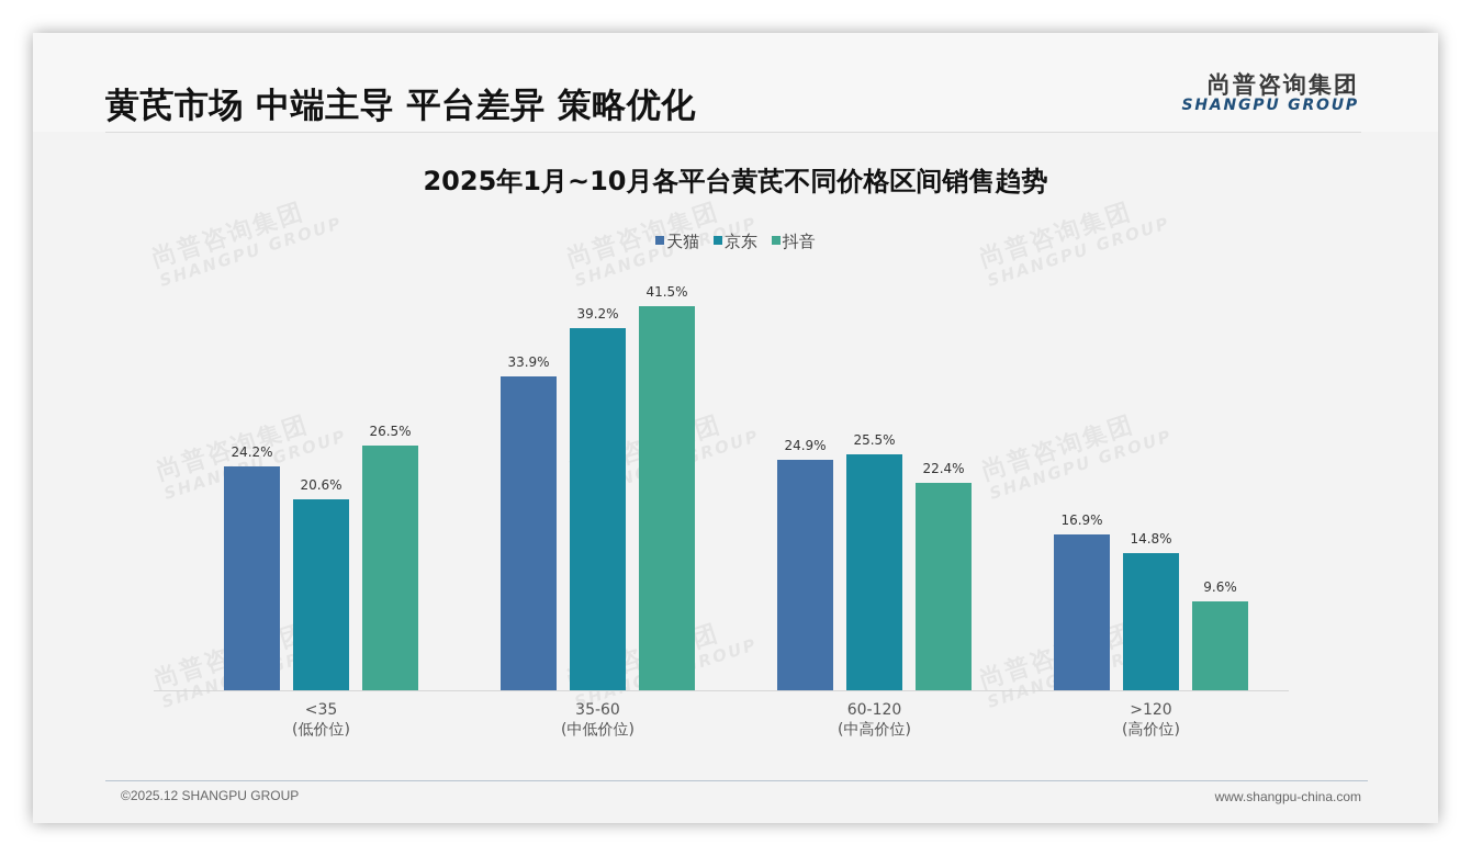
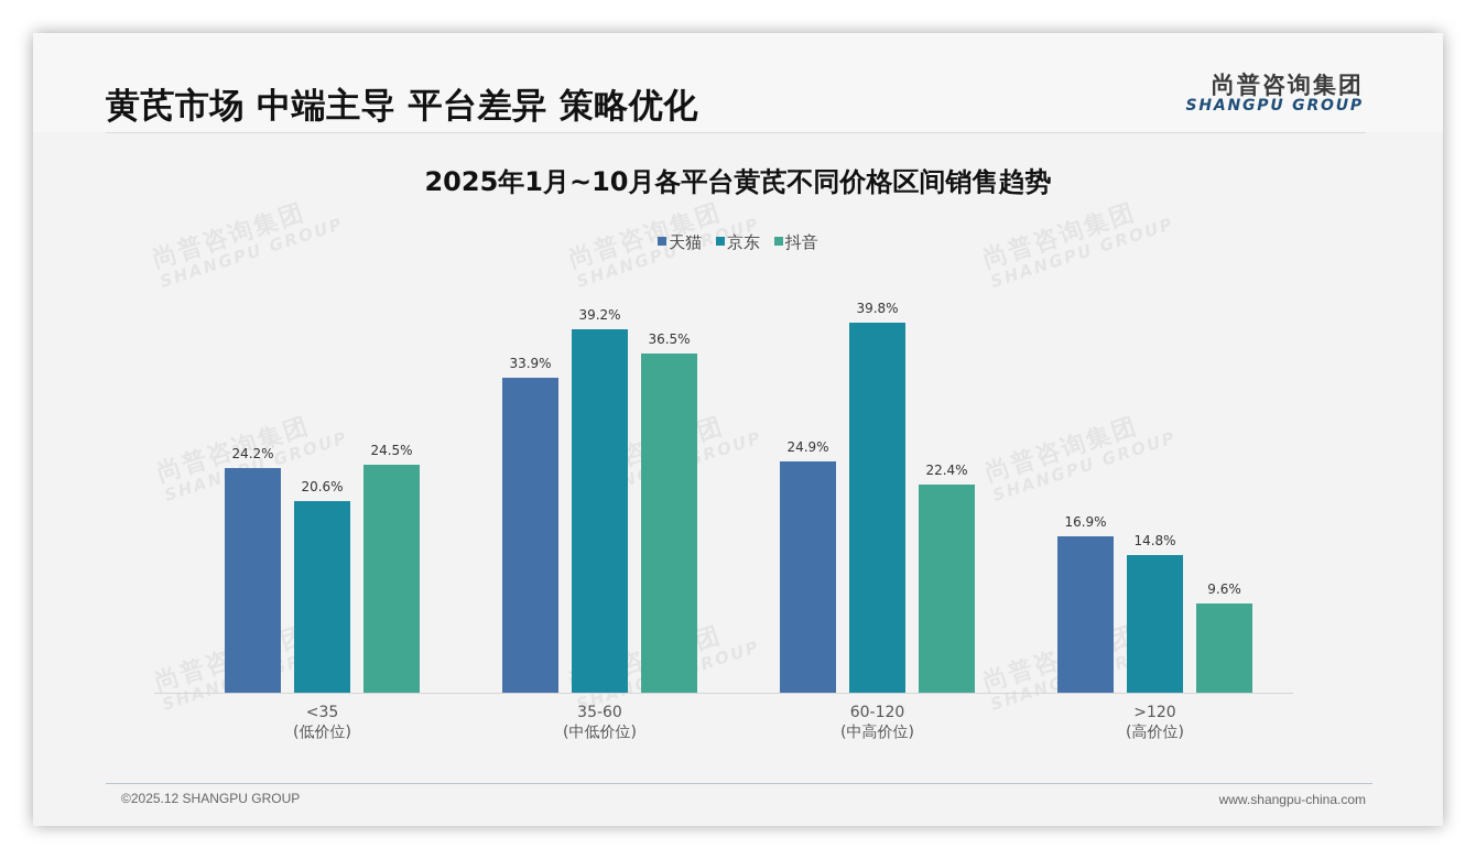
抖音/<35 (低价位): 26.5% -> 24.5%
抖音/35-60 (中低价位): 41.5% -> 36.5%
京东/60-120 (中高价位): 25.5% -> 39.8%
